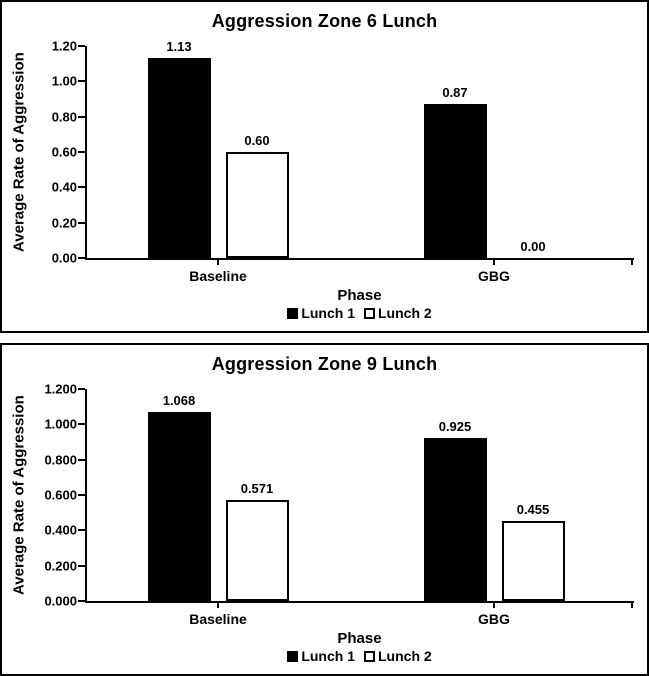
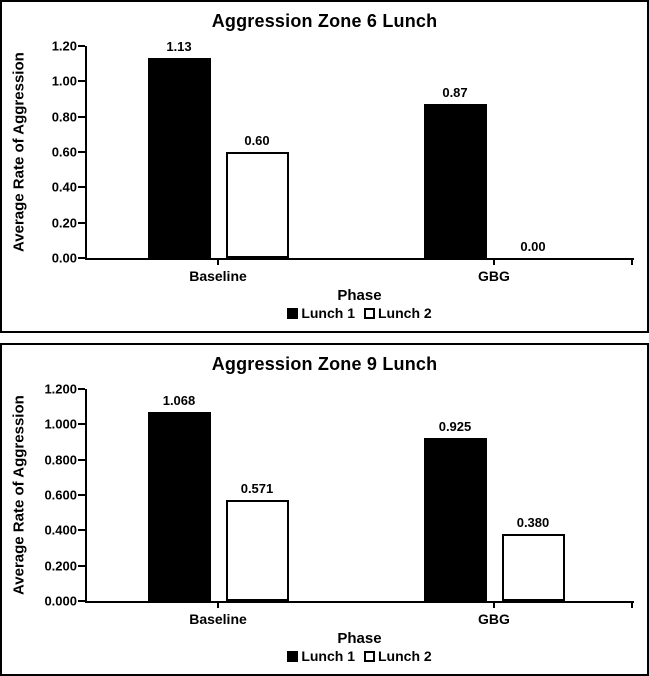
Aggression Zone 9 Lunch/Lunch 2/GBG: 0.455 -> 0.380
